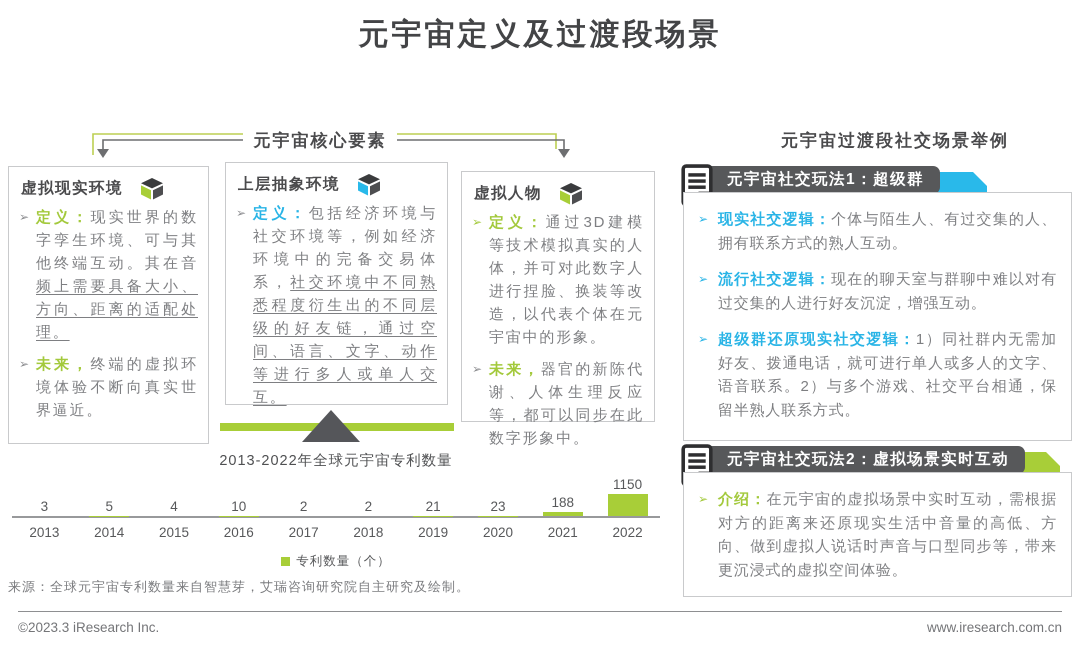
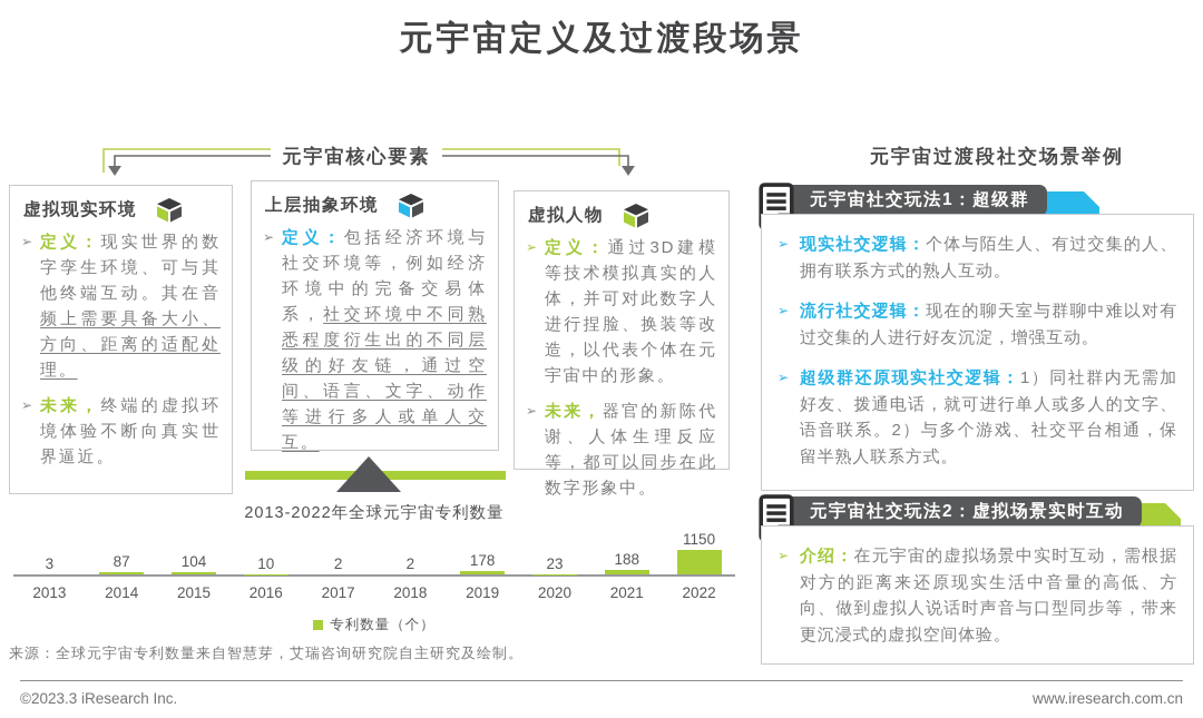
2014: 5 -> 87
2015: 4 -> 104
2019: 21 -> 178
